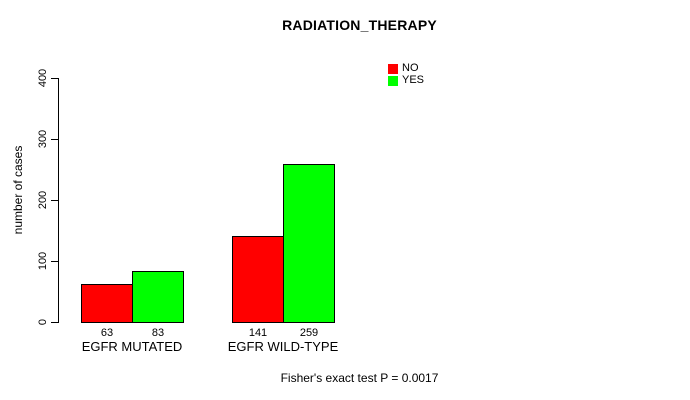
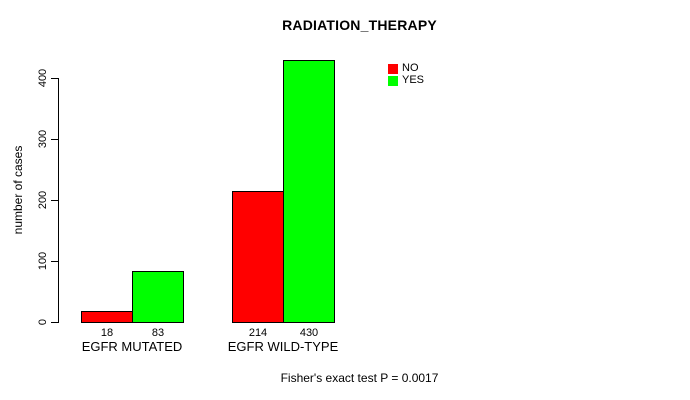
NO/EGFR MUTATED: 63 -> 18
NO/EGFR WILD-TYPE: 141 -> 214
YES/EGFR WILD-TYPE: 259 -> 430
